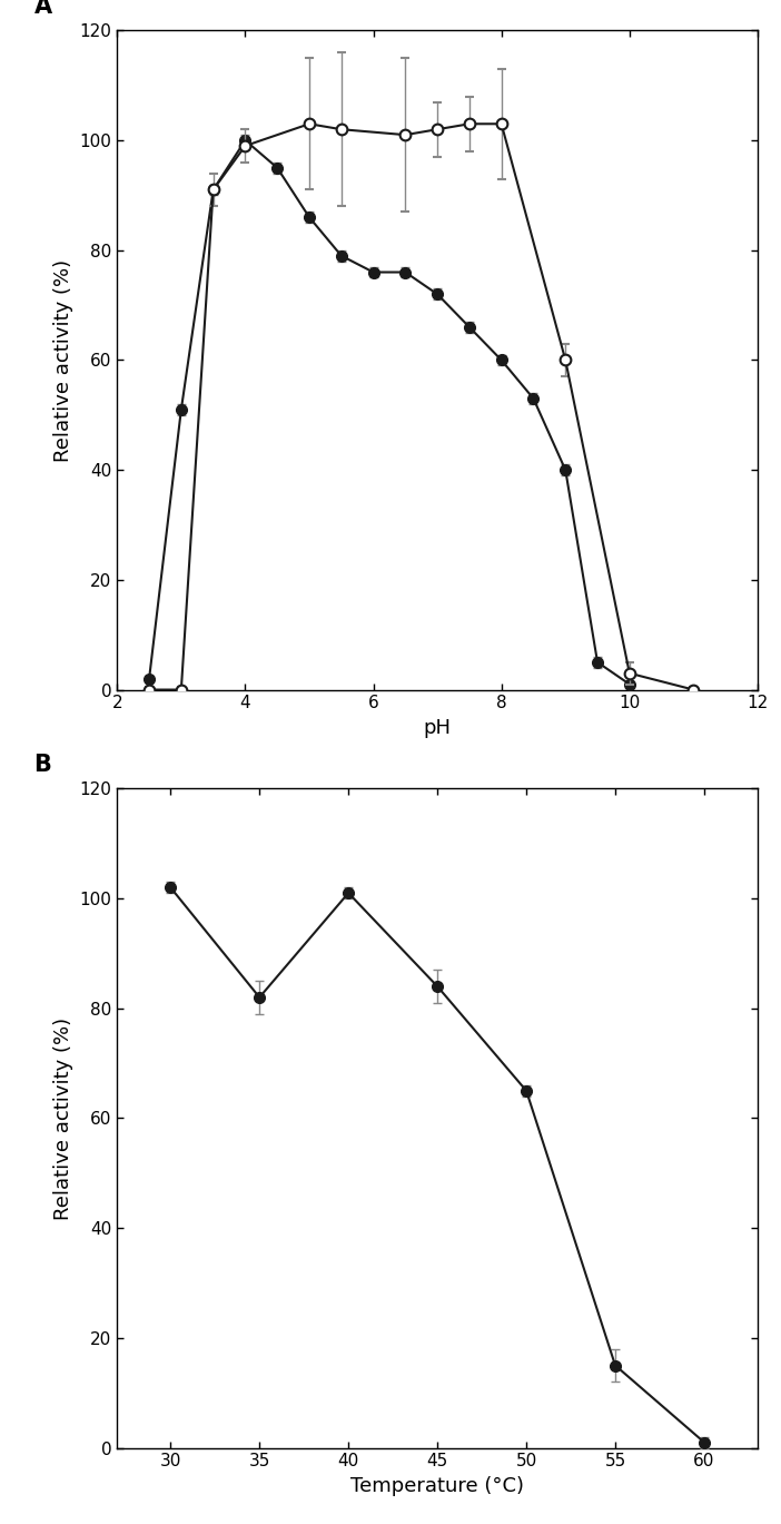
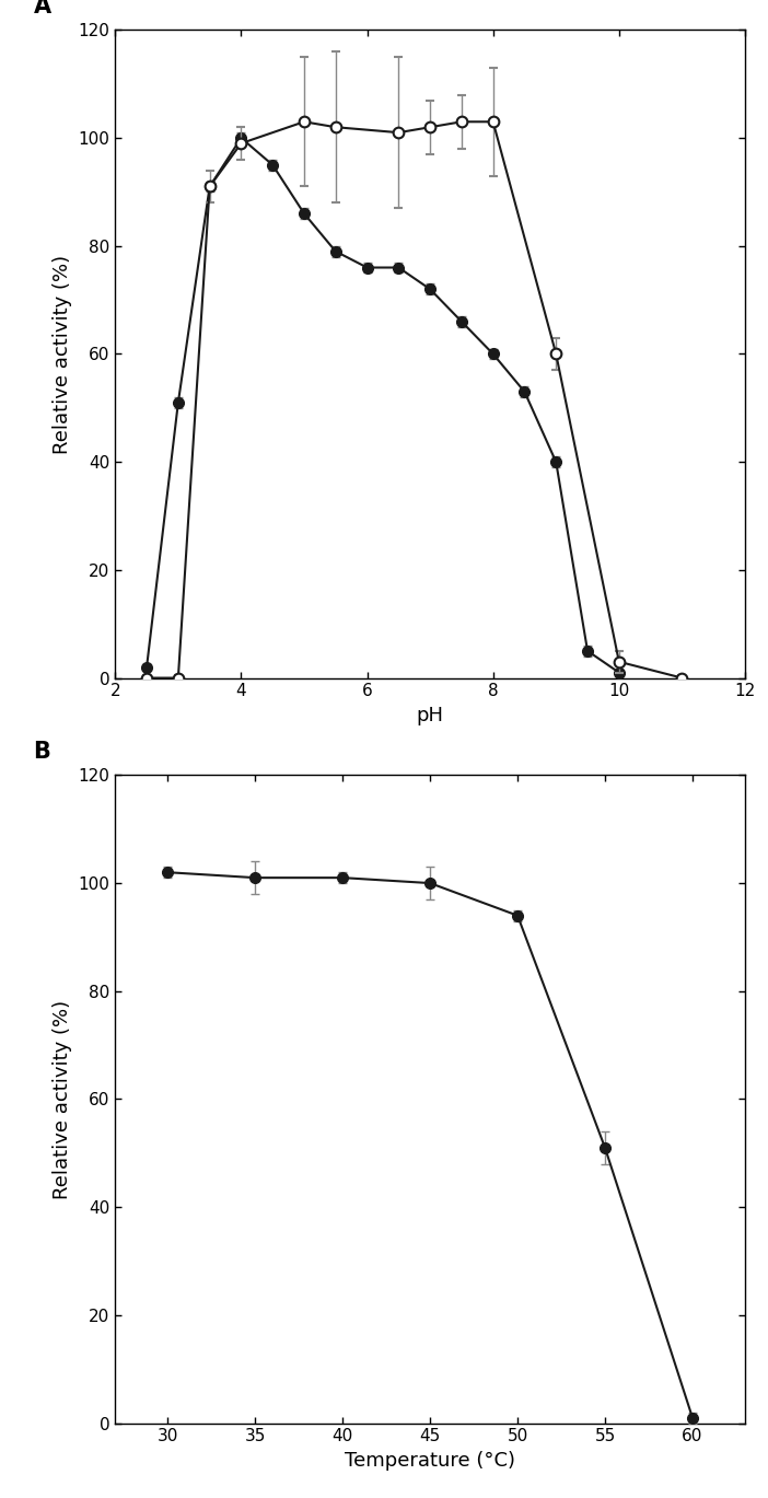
35: 82 -> 101
45: 84 -> 100
50: 65 -> 94
55: 15 -> 51
